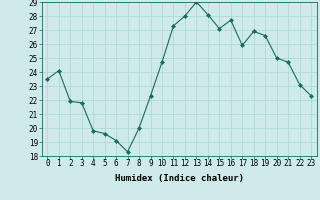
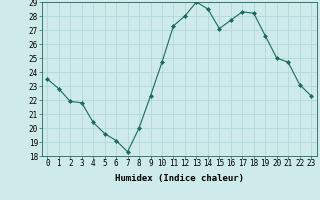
1: 24.1 -> 22.8
4: 19.8 -> 20.4
14: 28.1 -> 28.5
17: 25.9 -> 28.3
18: 26.9 -> 28.2
